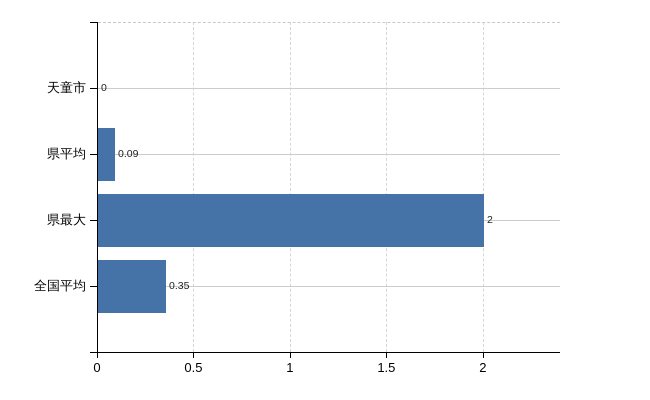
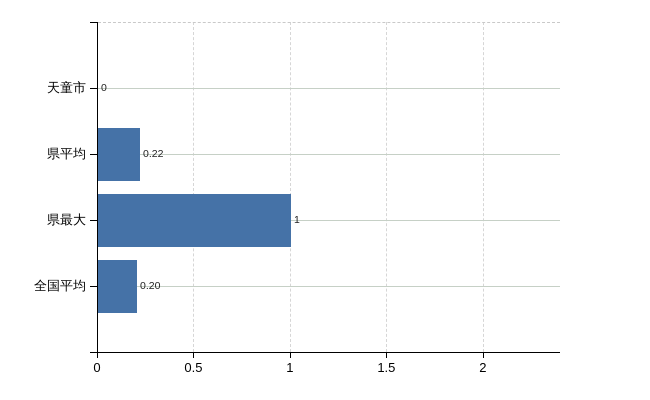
県平均: 0.09 -> 0.22
県最大: 2 -> 1
全国平均: 0.35 -> 0.20
